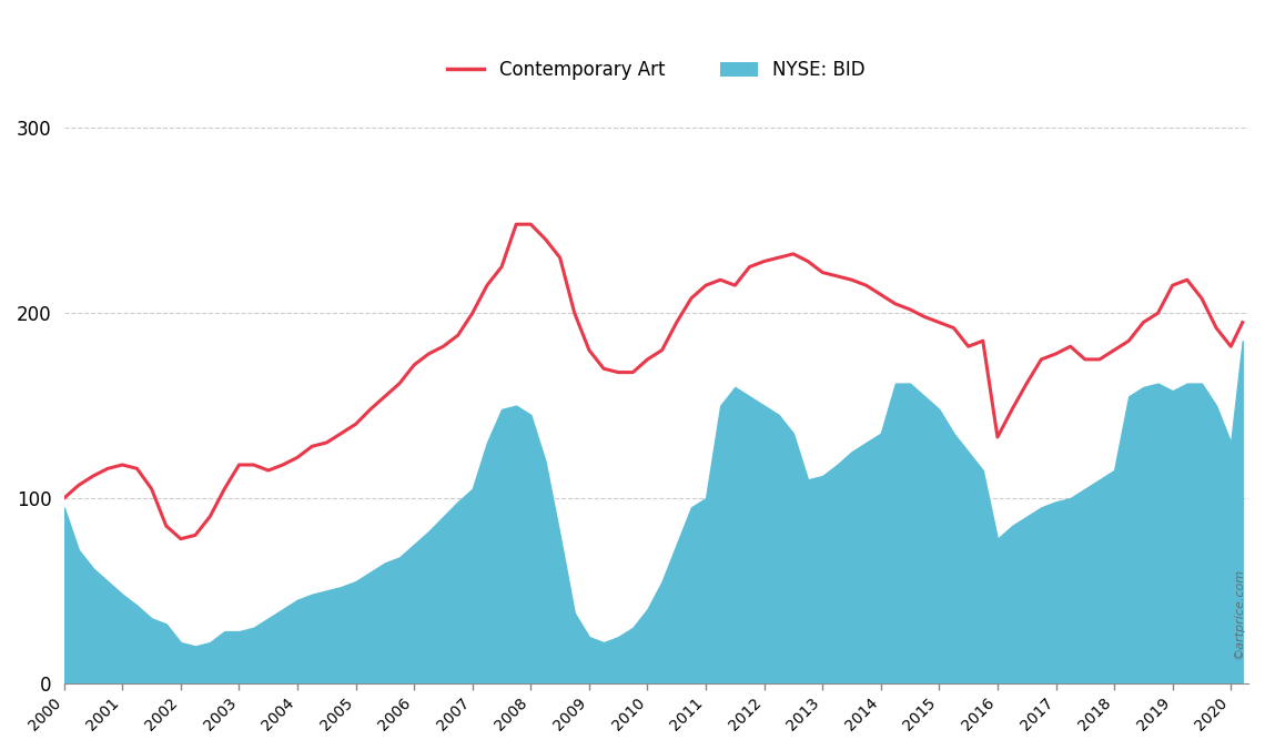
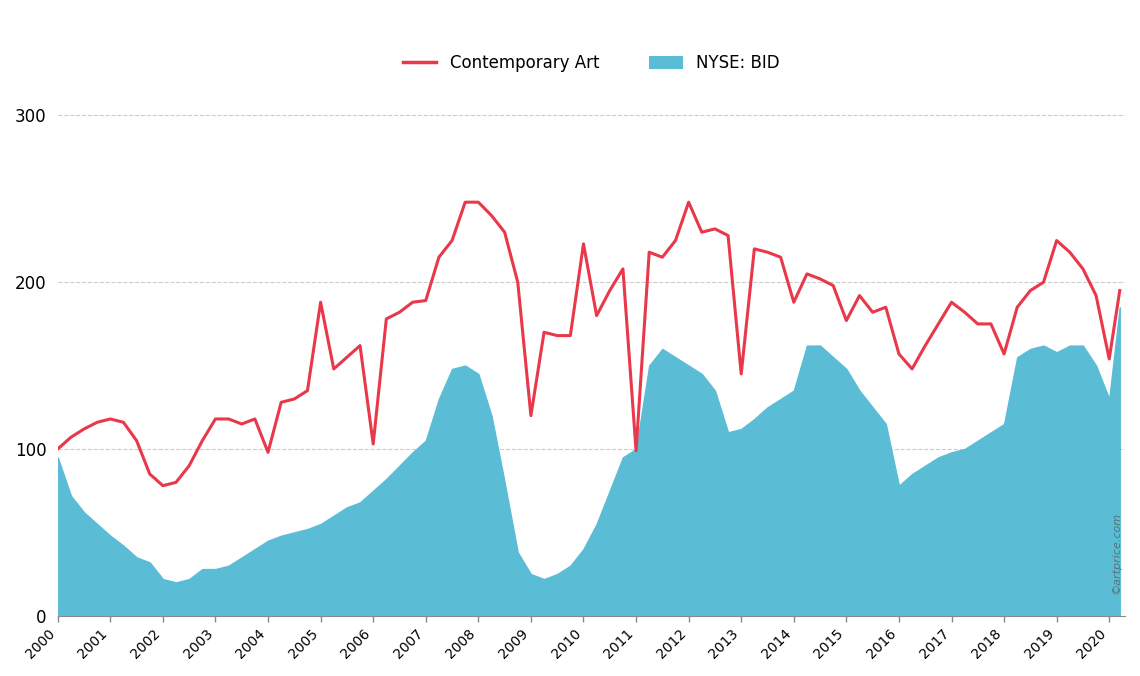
Contemporary Art/2004: 122 -> 98
Contemporary Art/2005: 140 -> 188
Contemporary Art/2006: 172 -> 103
Contemporary Art/2007: 200 -> 189
Contemporary Art/2009: 180 -> 120
Contemporary Art/2010: 175 -> 223
Contemporary Art/2011: 215 -> 99
Contemporary Art/2012: 228 -> 248
Contemporary Art/2013: 222 -> 145
Contemporary Art/2014: 210 -> 188
Contemporary Art/2015: 195 -> 177
Contemporary Art/2016: 133 -> 157
Contemporary Art/2017: 178 -> 188
Contemporary Art/2018: 180 -> 157
Contemporary Art/2019: 215 -> 225
Contemporary Art/2020: 182 -> 154
